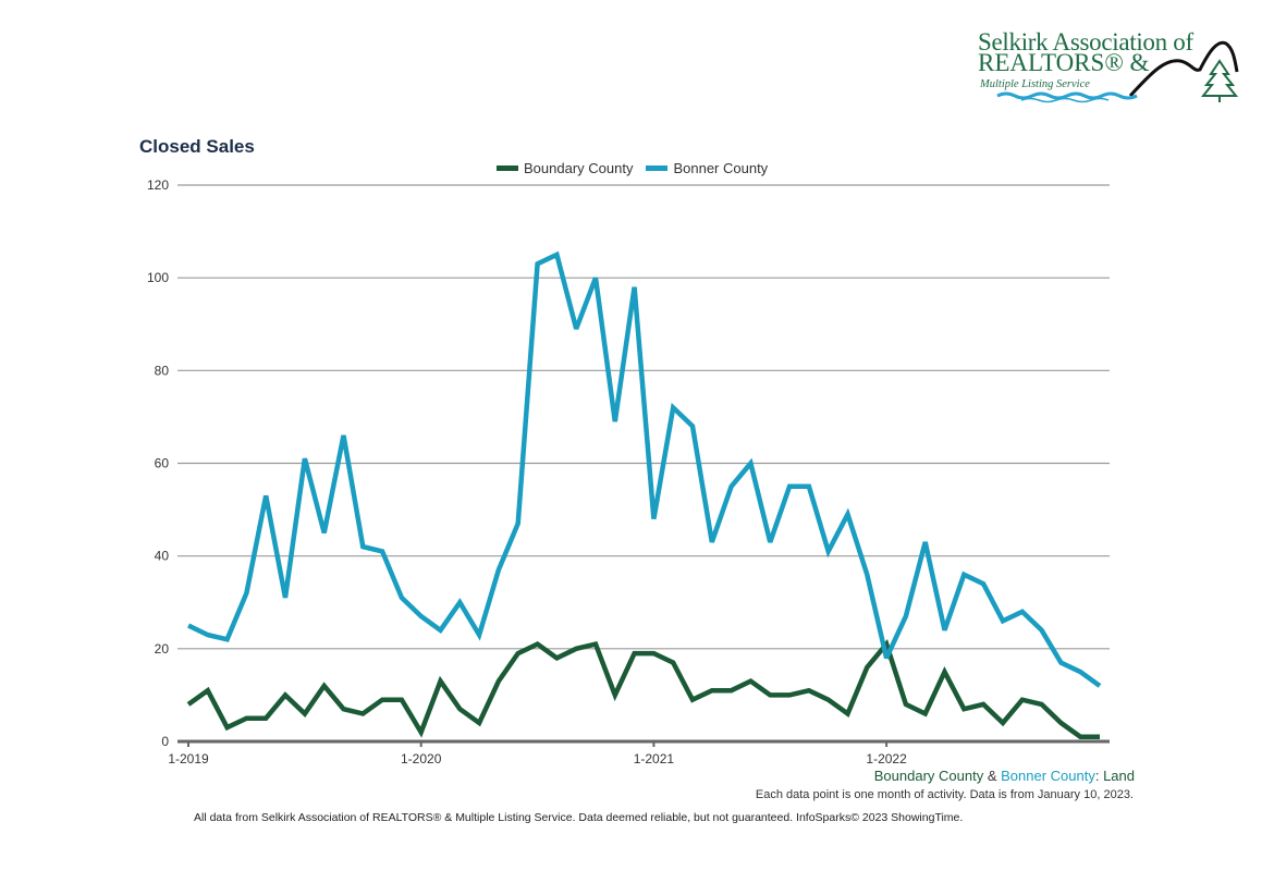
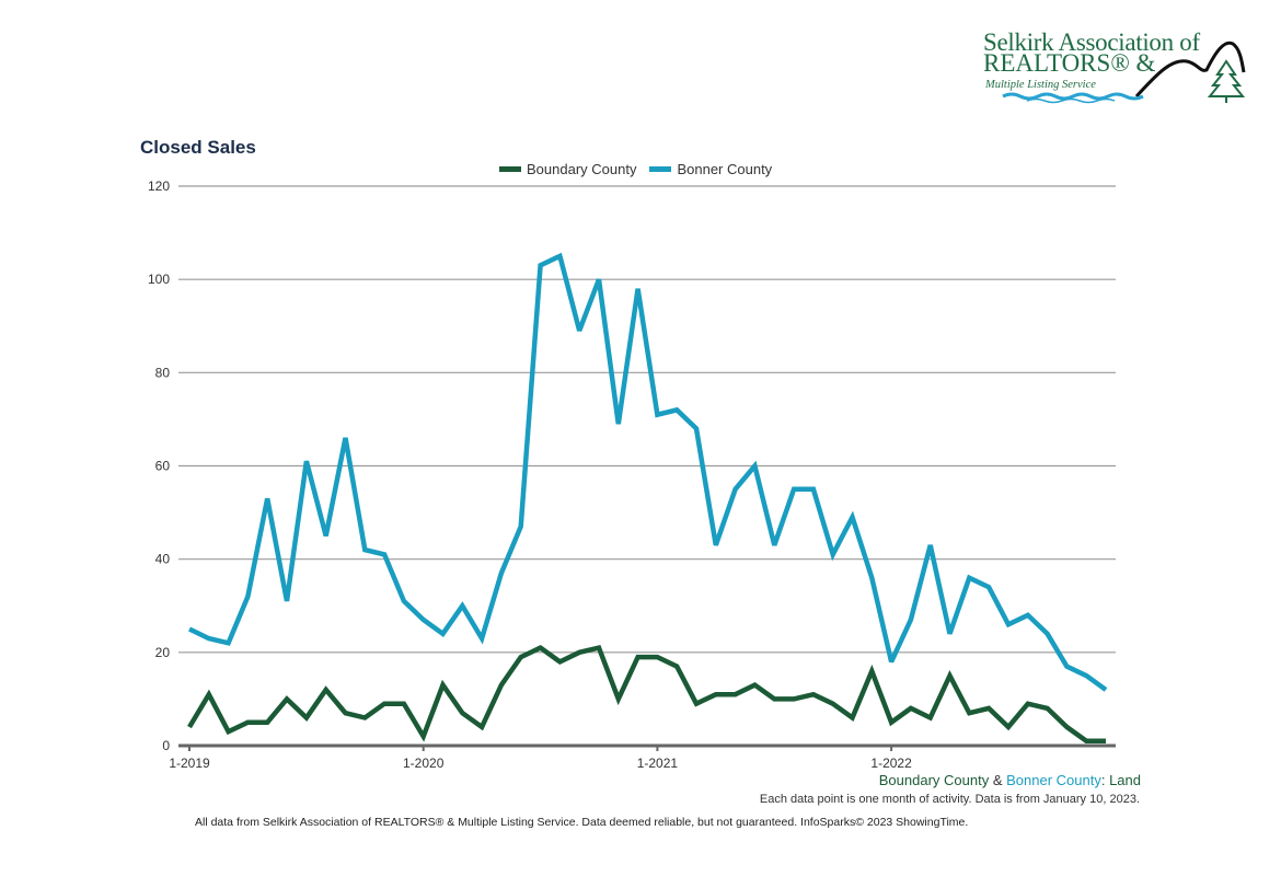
Boundary County/1-2019: 8 -> 4
Bonner County/1-2021: 48 -> 71
Boundary County/1-2022: 21 -> 5
